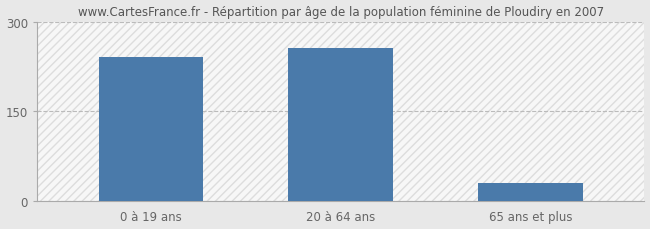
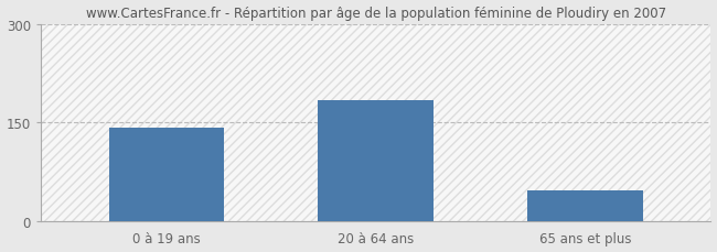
0 à 19 ans: 240 -> 141
20 à 64 ans: 256 -> 183
65 ans et plus: 30 -> 47
